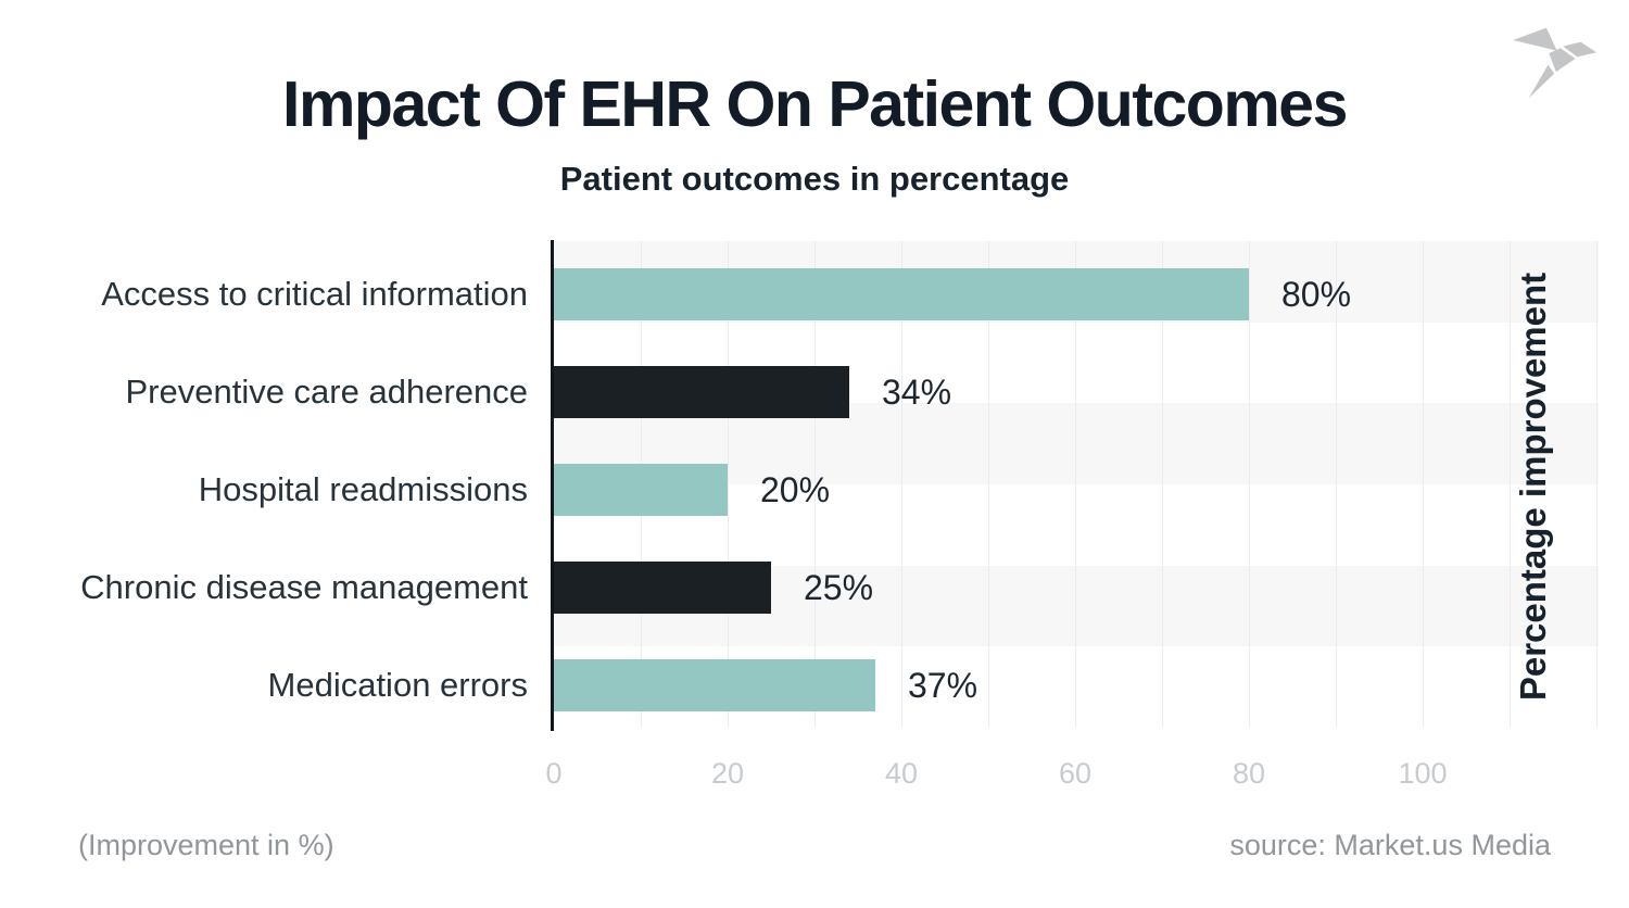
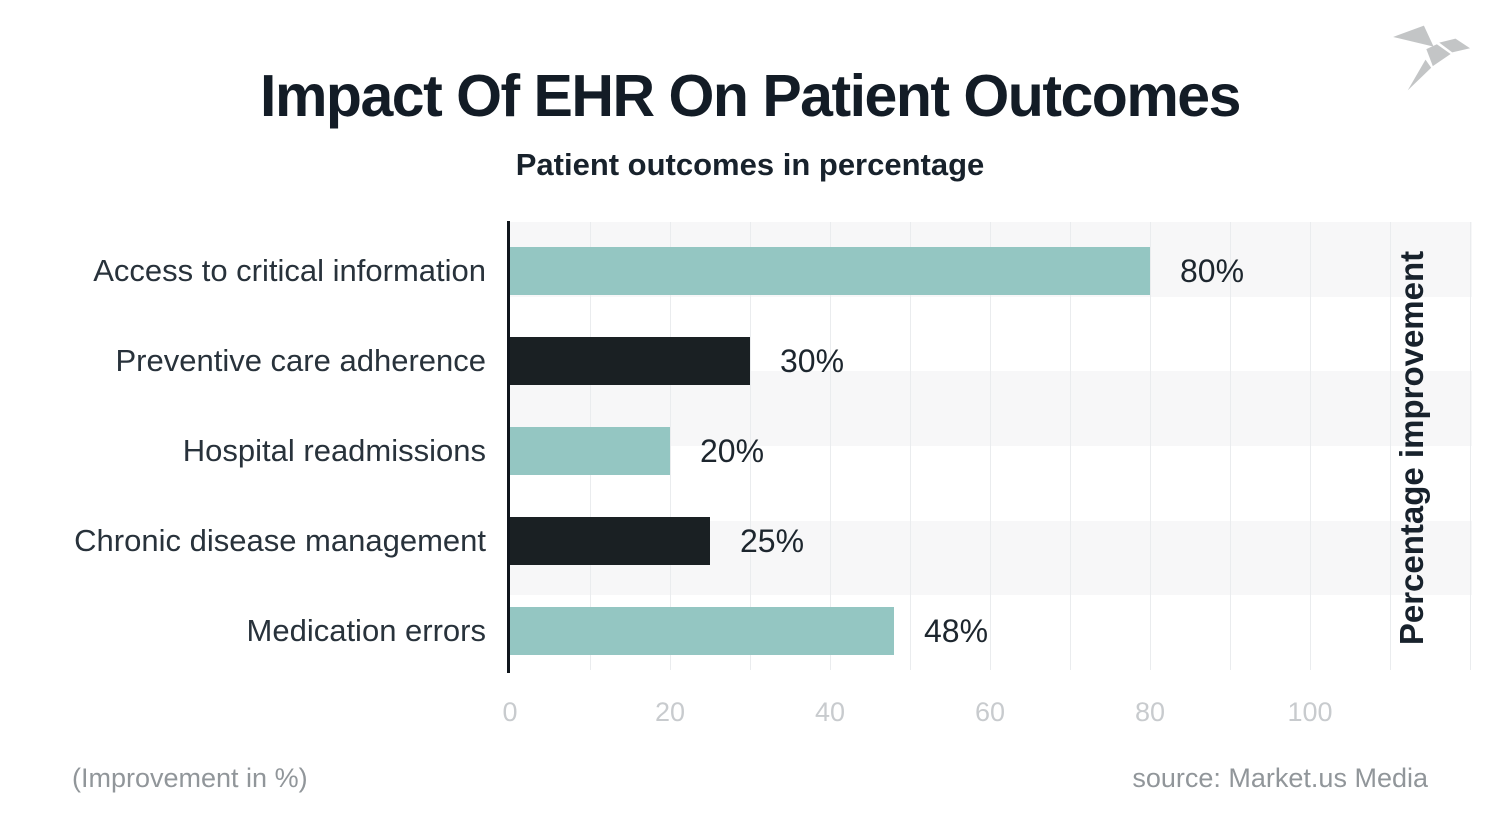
Preventive care adherence: 34% -> 30%
Medication errors: 37% -> 48%
